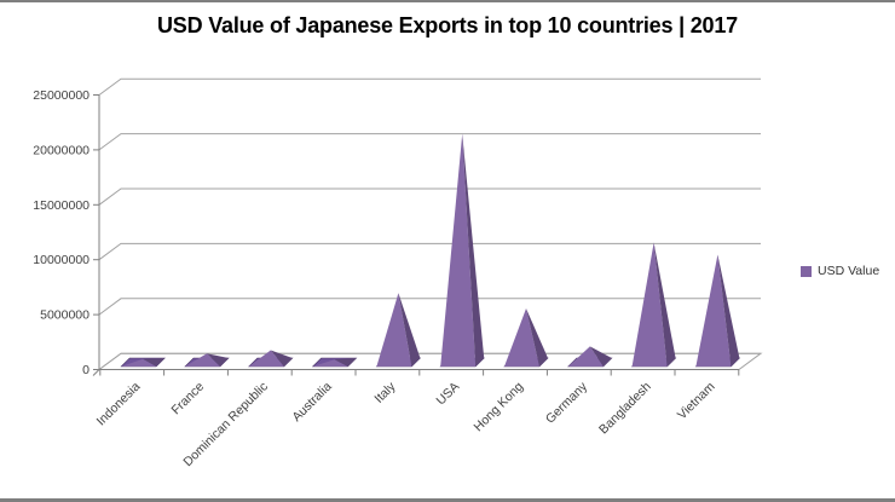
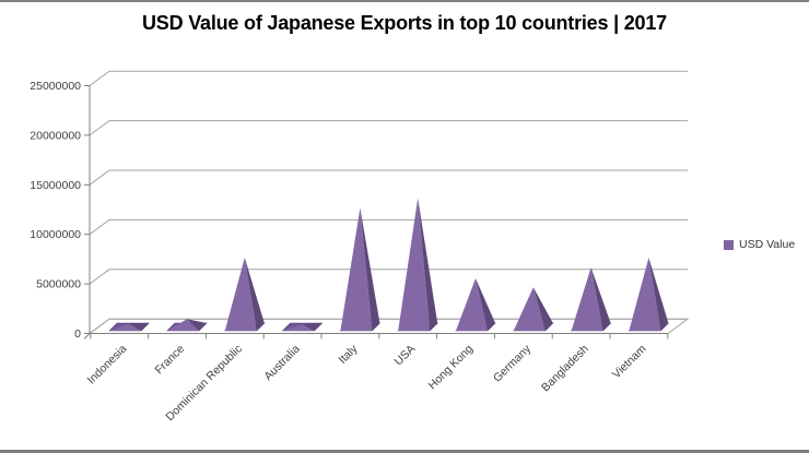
Dominican Republic: 1000000 -> 7000000
Italy: 6000000 -> 12000000
USA: 21000000 -> 13000000
Germany: 1000000 -> 4000000
Bangladesh: 11000000 -> 6000000
Vietnam: 10000000 -> 7000000
